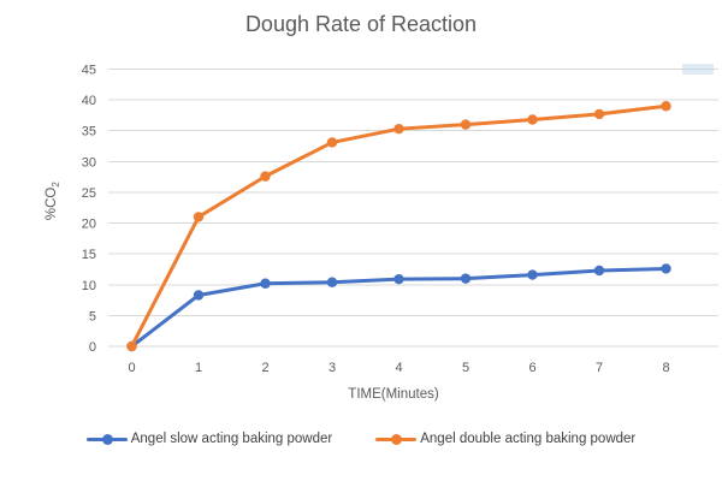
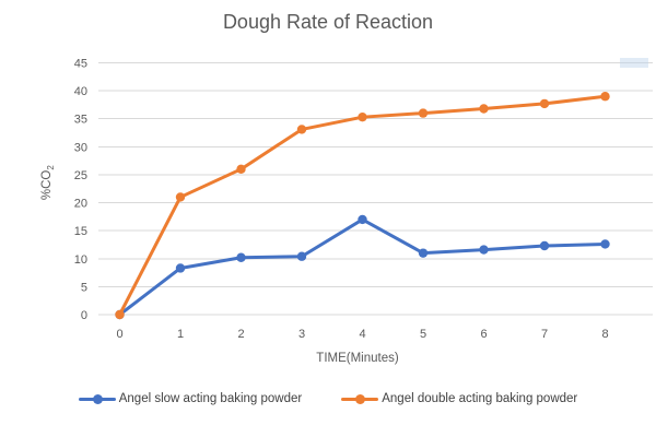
Angel double acting baking powder/2: 28 -> 26
Angel slow acting baking powder/4: 11 -> 17
